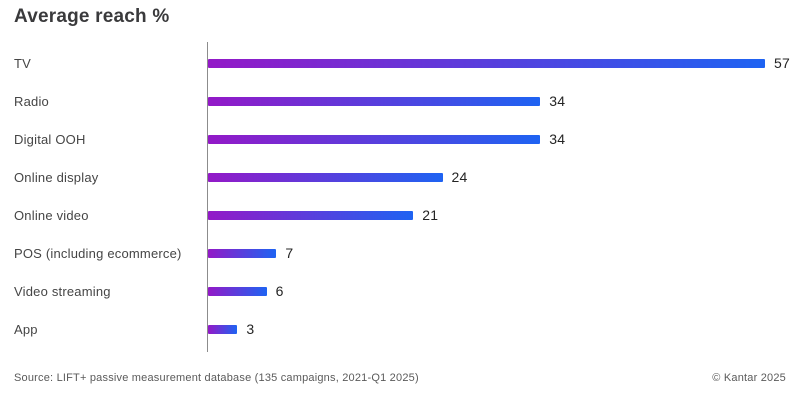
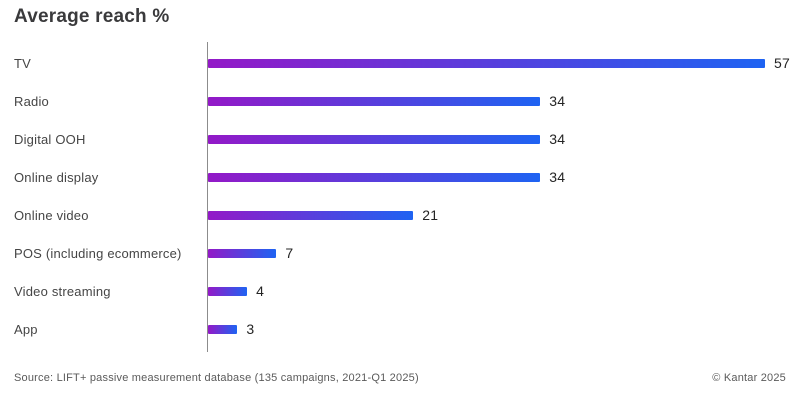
Online display: 24 -> 34
Video streaming: 6 -> 4
